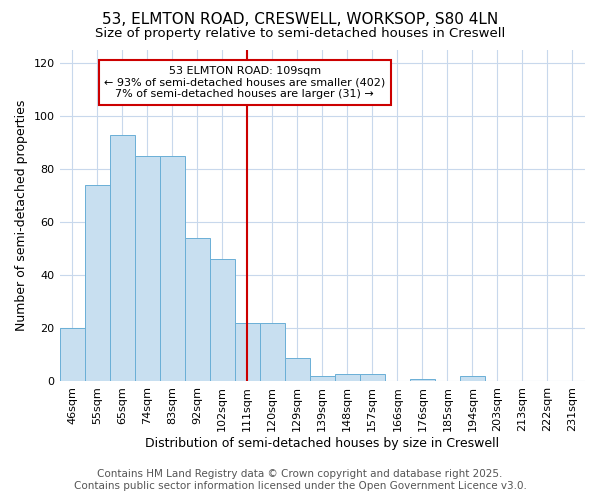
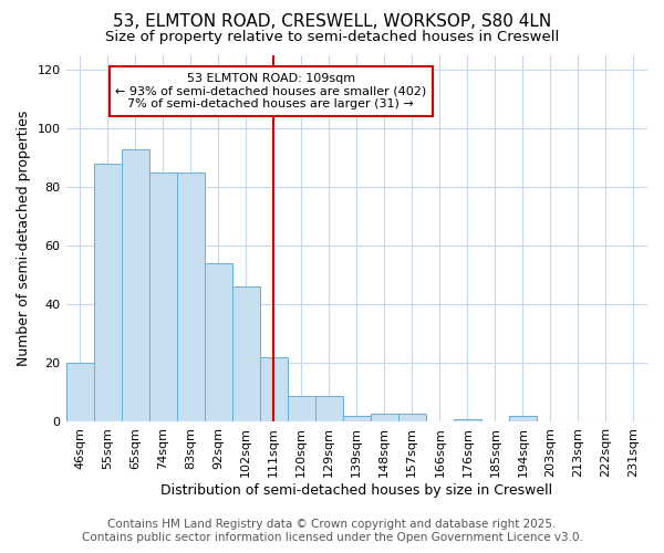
55sqm: 74 -> 88
120sqm: 22 -> 9
